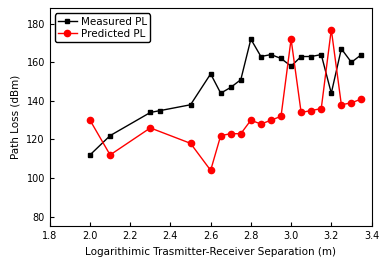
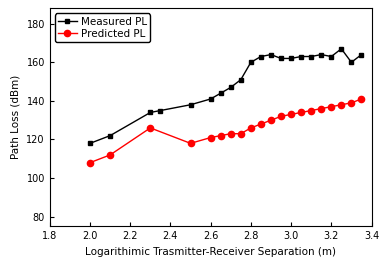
Measured PL/2.0: 112 -> 118
Predicted PL/2.0: 130 -> 108
Measured PL/2.6: 154 -> 141
Predicted PL/2.6: 104 -> 121
Measured PL/2.8: 172 -> 160
Predicted PL/2.8: 130 -> 126
Measured PL/3.0: 158 -> 162
Predicted PL/3.0: 172 -> 133
Measured PL/3.2: 144 -> 163
Predicted PL/3.2: 177 -> 137
